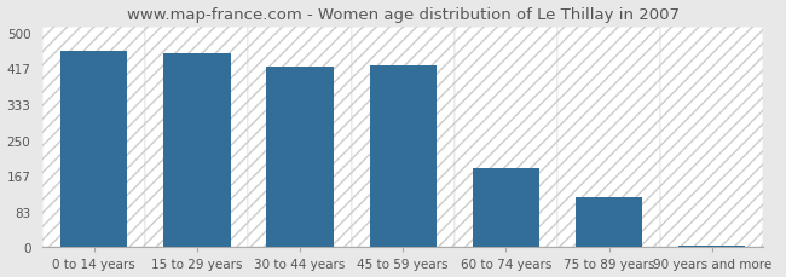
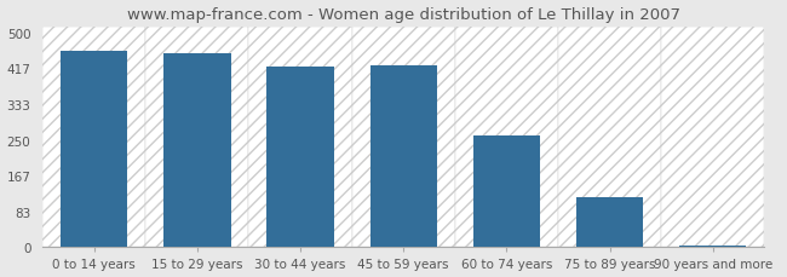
60 to 74 years: 183 -> 260
